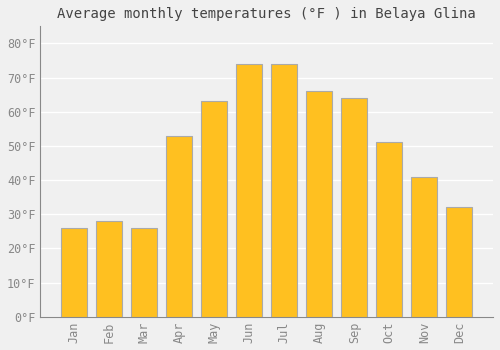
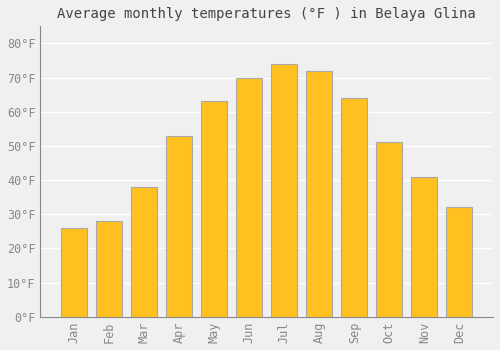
Mar: 26°F -> 38°F
Jun: 74°F -> 70°F
Aug: 66°F -> 72°F
